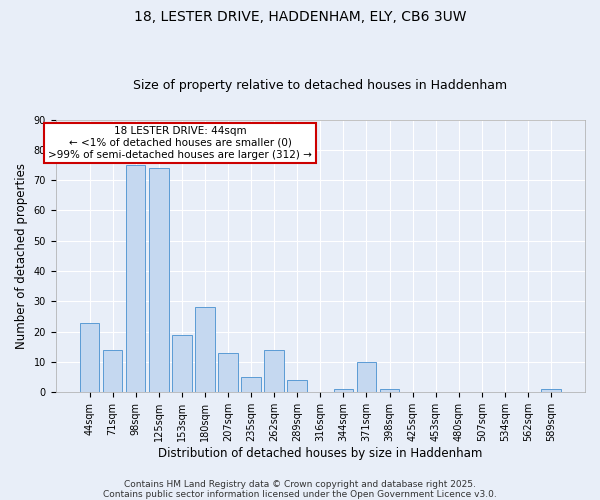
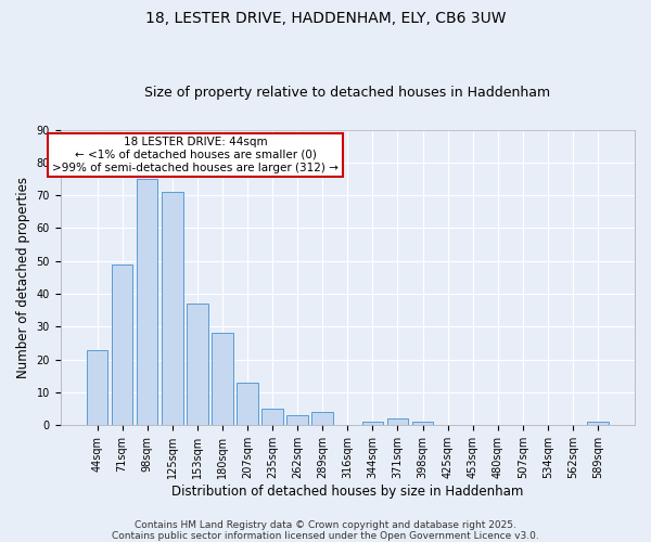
71sqm: 14 -> 49
125sqm: 74 -> 71
153sqm: 19 -> 37
262sqm: 14 -> 3
371sqm: 10 -> 2
